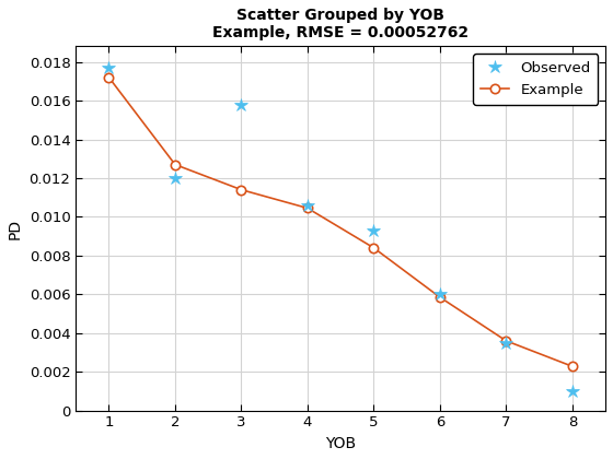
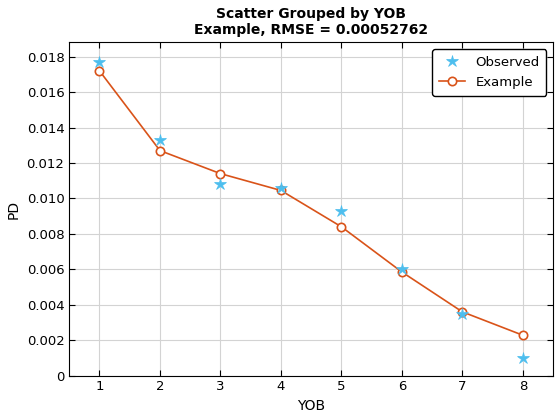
Observed/2: 0.0120 -> 0.0133
Observed/3: 0.0158 -> 0.0108
